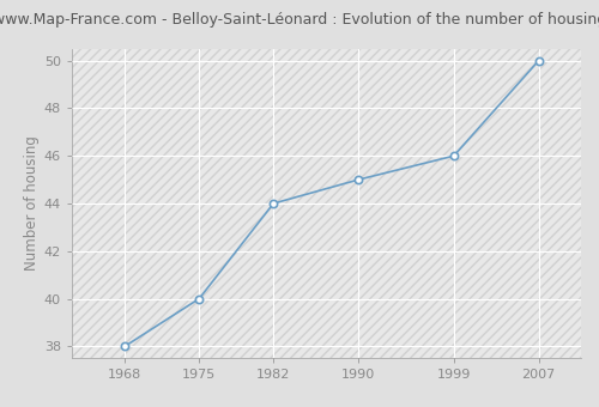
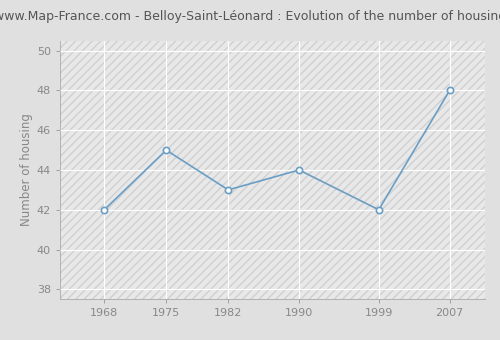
1968: 38 -> 42
1975: 40 -> 45
1982: 44 -> 43
1990: 45 -> 44
1999: 46 -> 42
2007: 50 -> 48
